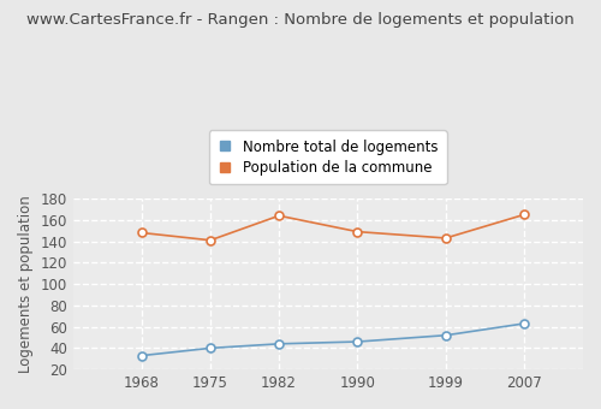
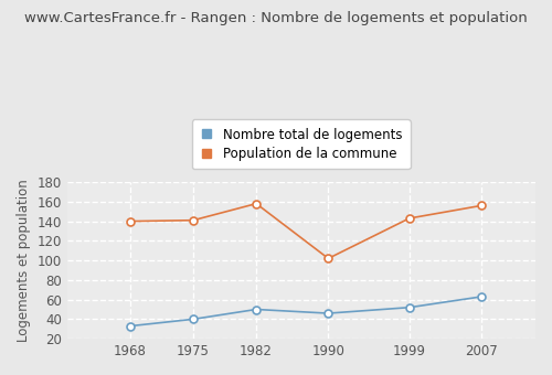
Population de la commune/1968: 148 -> 140
Nombre total de logements/1982: 44 -> 50
Population de la commune/1982: 164 -> 158
Population de la commune/1990: 149 -> 102
Population de la commune/2007: 165 -> 156
